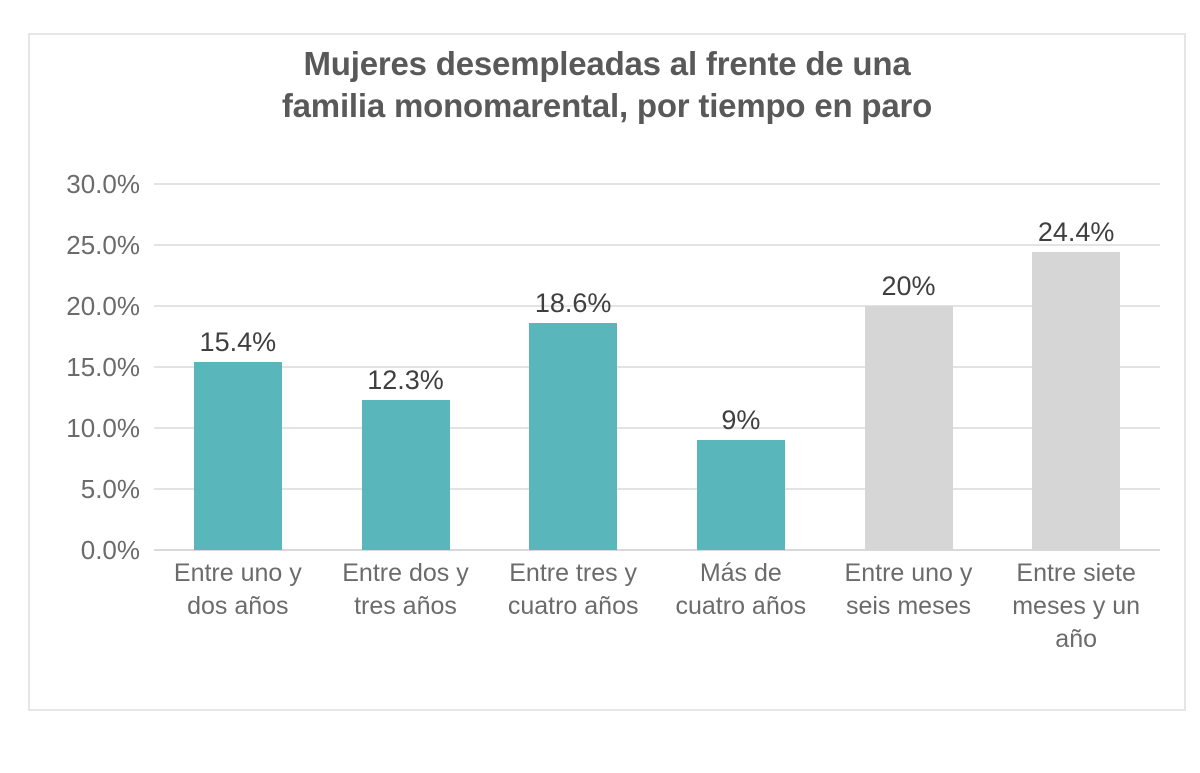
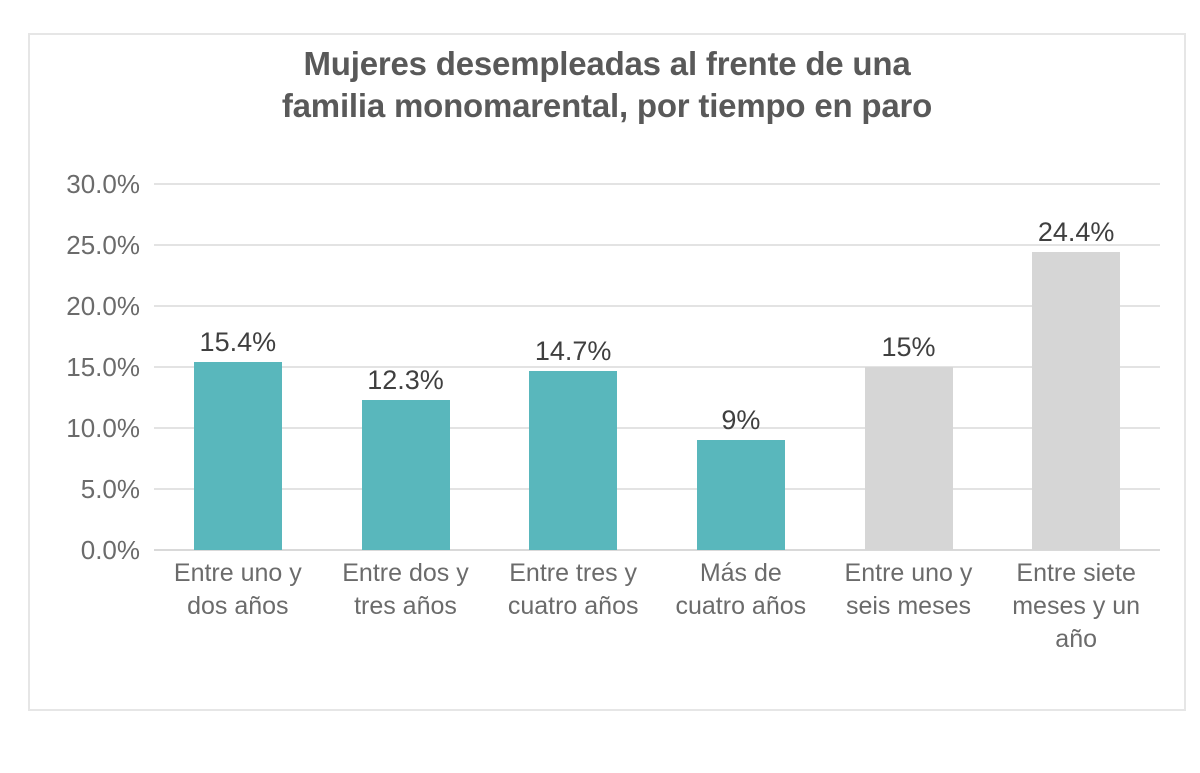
Entre tres y cuatro años: 18.6% -> 14.7%
Entre uno y seis meses: 20% -> 15%
